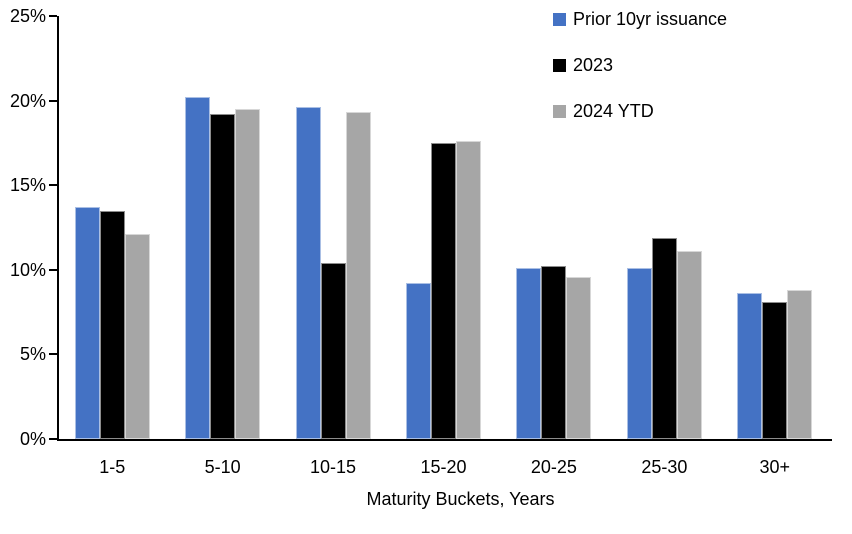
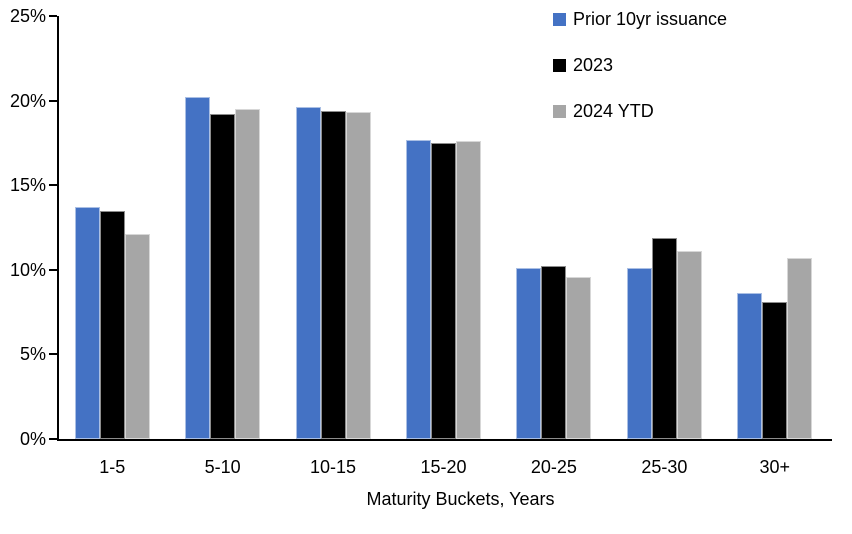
2023/10-15: 10.4% -> 19.4%
Prior 10yr issuance/15-20: 9.2% -> 17.7%
2024 YTD/30+: 8.8% -> 10.7%
